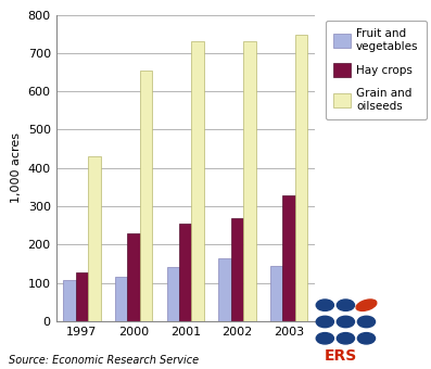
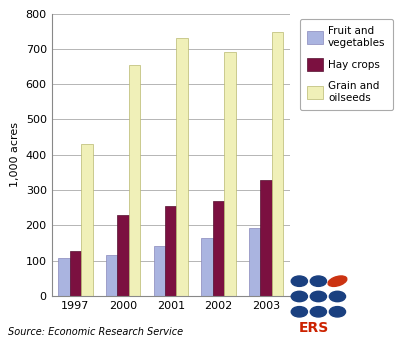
Grain and oilseeds/2002: 730 -> 690
Fruit and vegetables/2003: 145 -> 193
